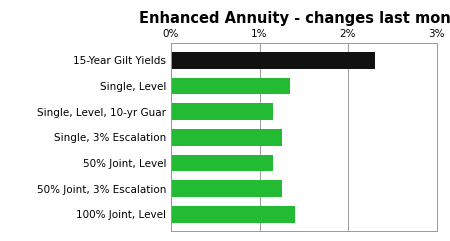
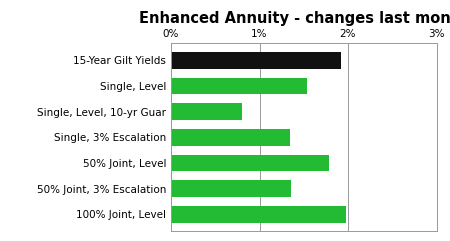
15-Year Gilt Yields: 2.30% -> 1.92%
Single, Level: 1.35% -> 1.54%
Single, Level, 10-yr Guar: 1.15% -> 0.80%
Single, 3% Escalation: 1.25% -> 1.34%
50% Joint, Level: 1.15% -> 1.78%
50% Joint, 3% Escalation: 1.25% -> 1.36%
100% Joint, Level: 1.40% -> 1.98%
